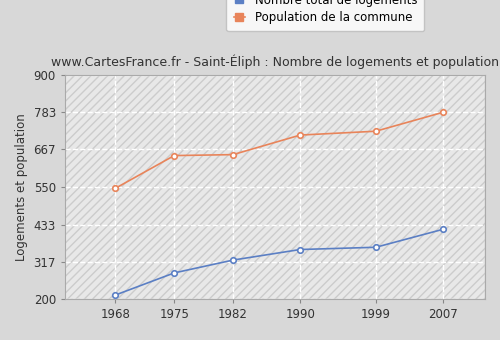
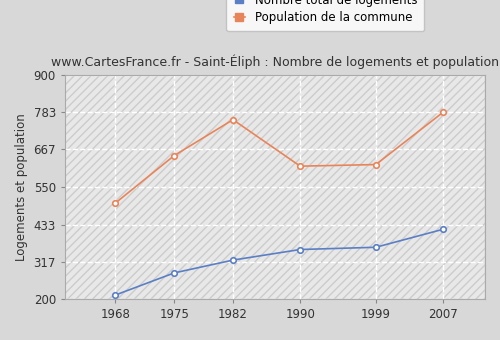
Population de la commune/1968: 546 -> 500
Population de la commune/1982: 651 -> 760
Population de la commune/1990: 712 -> 615
Population de la commune/1999: 724 -> 620
